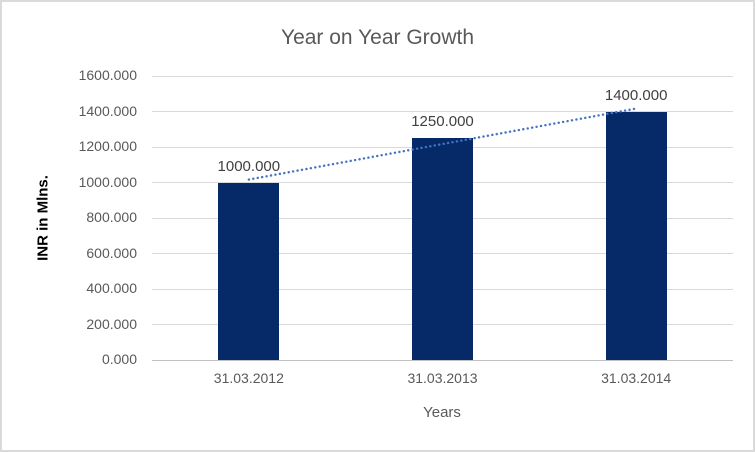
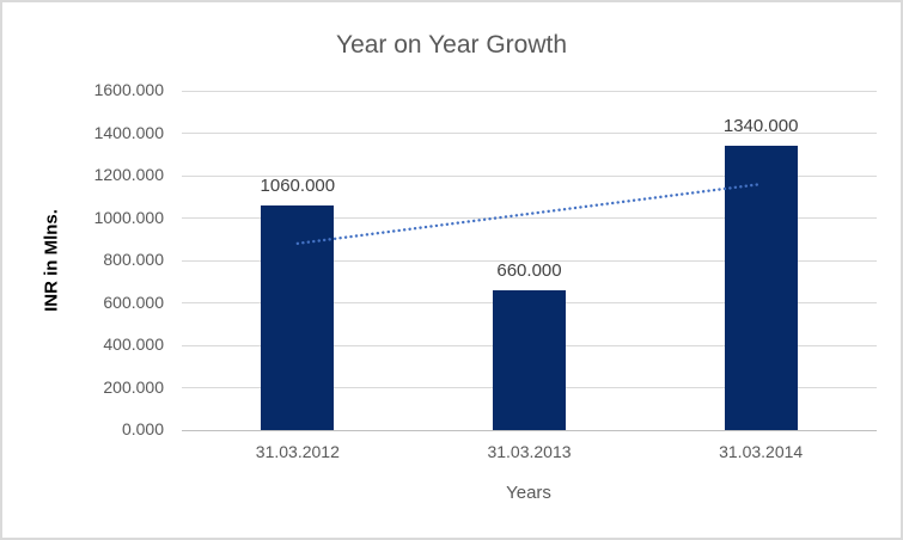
31.03.2012: 1000.000 -> 1060.000
31.03.2013: 1250.000 -> 660.000
31.03.2014: 1400.000 -> 1340.000
